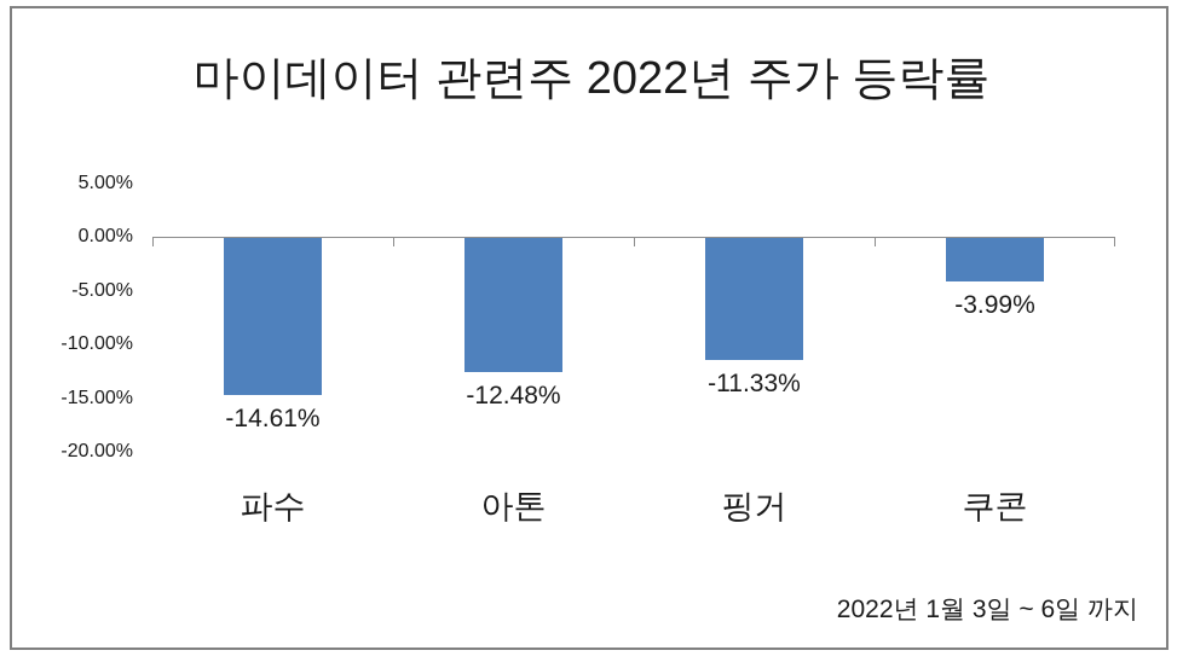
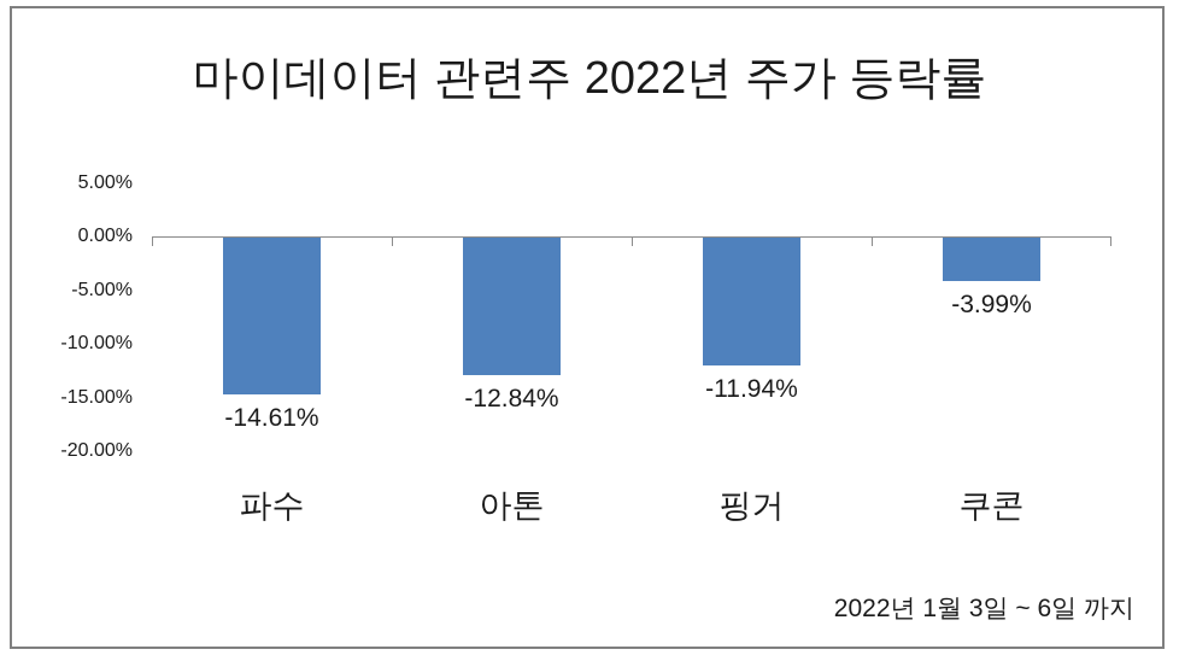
아톤: -12.48% -> -12.84%
핑거: -11.33% -> -11.94%
